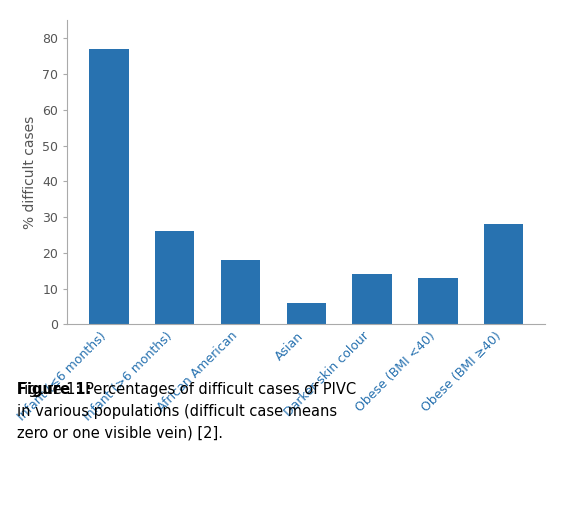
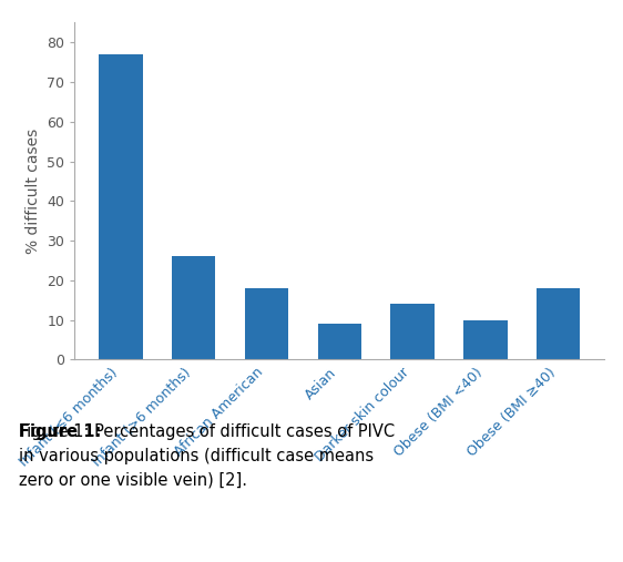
Asian: 6 -> 9
Obese (BMI <40): 13 -> 10
Obese (BMI ≥40): 28 -> 18
